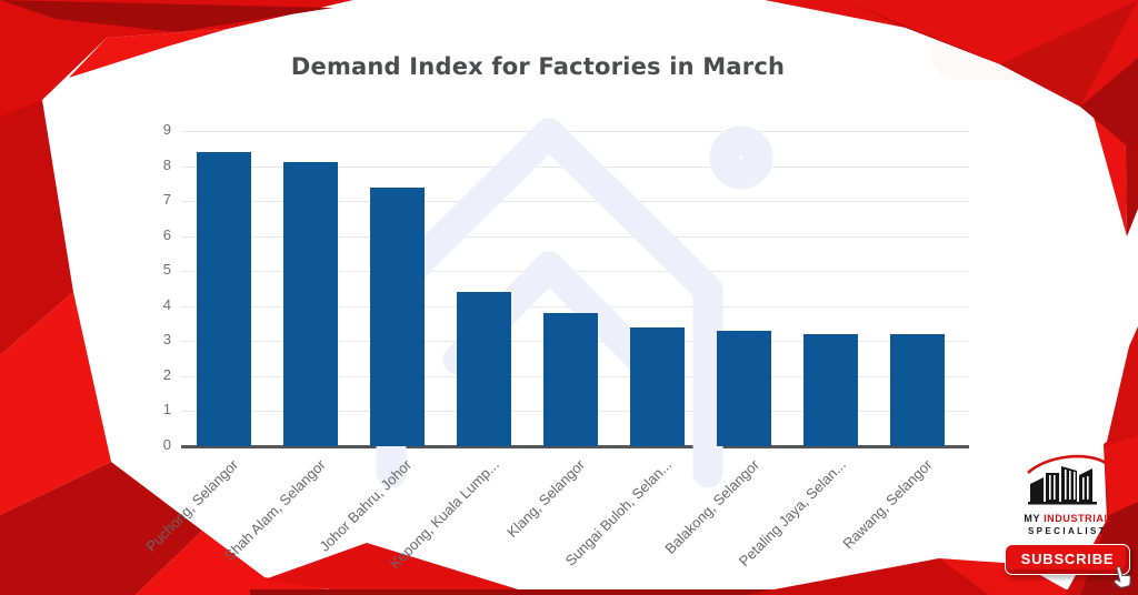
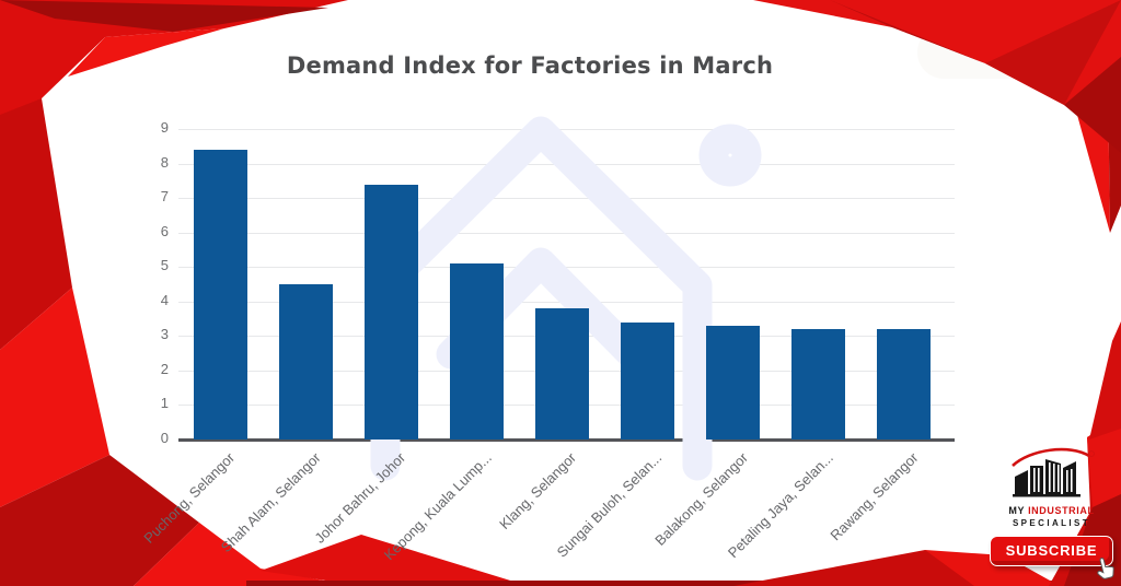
Shah Alam, Selangor: 8.1 -> 4.5
Kepong, Kuala Lump...: 4.4 -> 5.1
